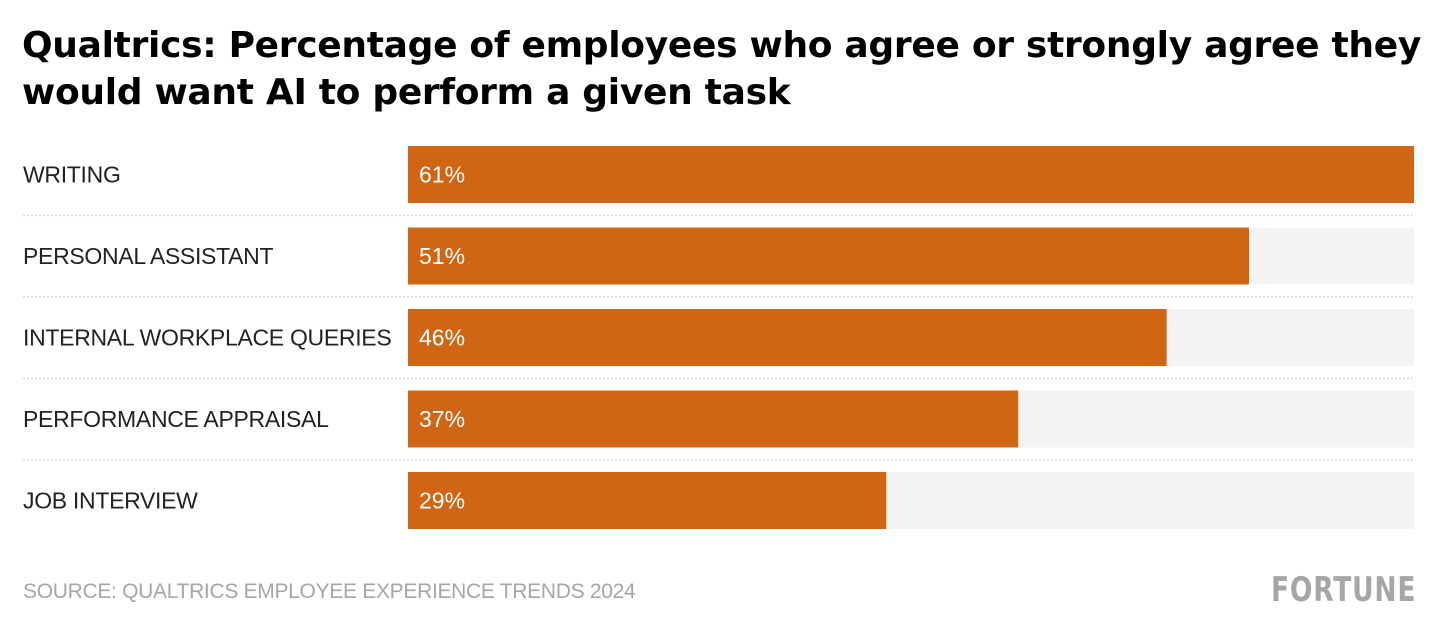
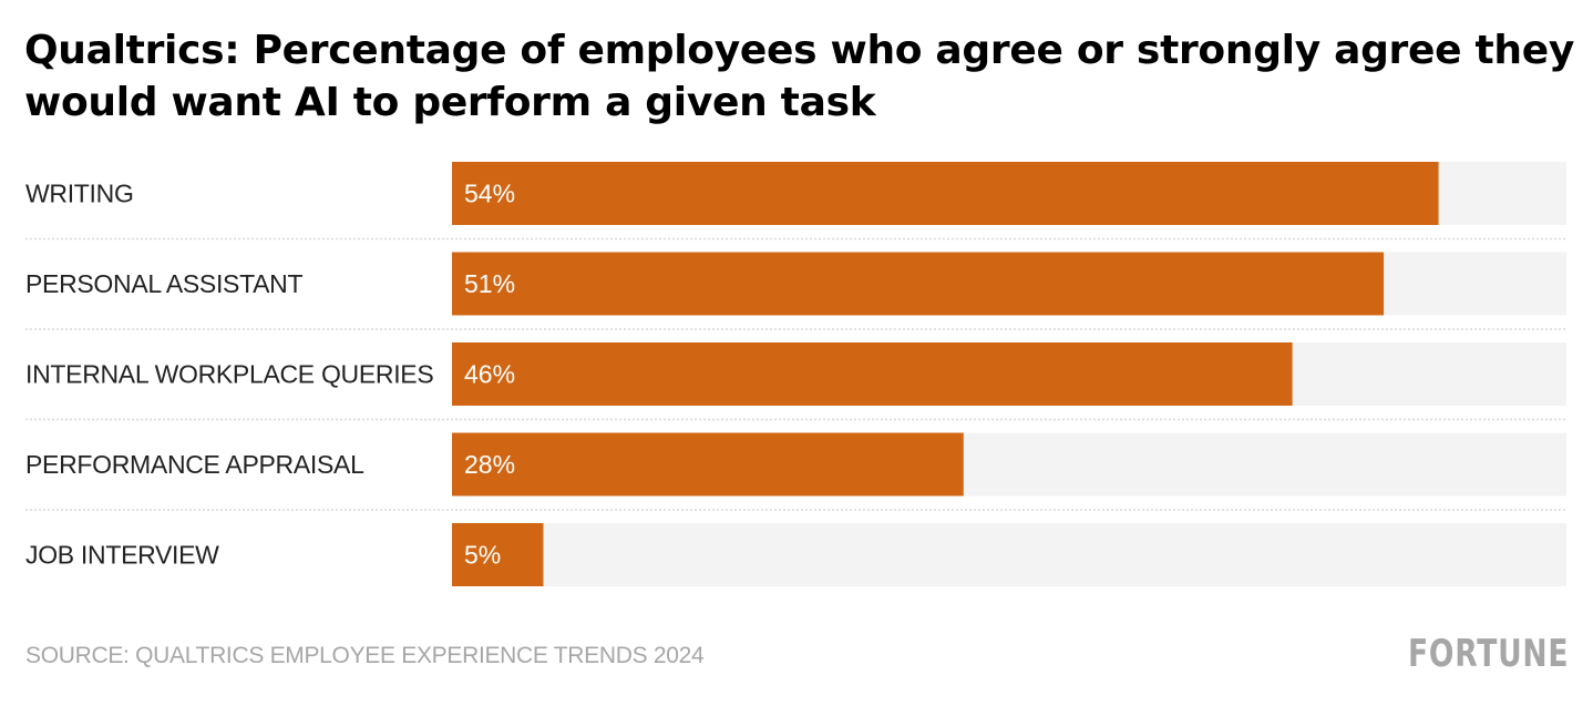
WRITING: 61% -> 54%
PERFORMANCE APPRAISAL: 37% -> 28%
JOB INTERVIEW: 29% -> 5%
